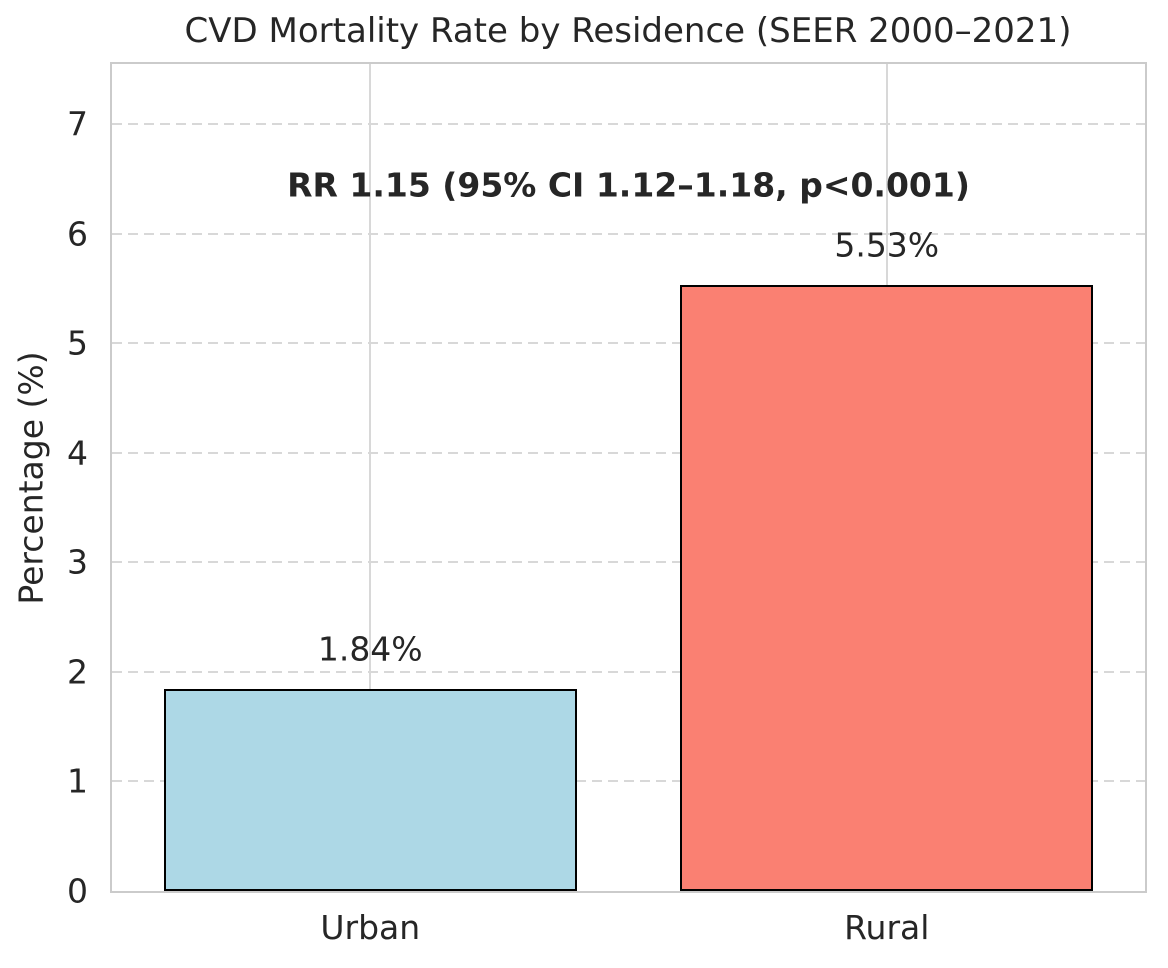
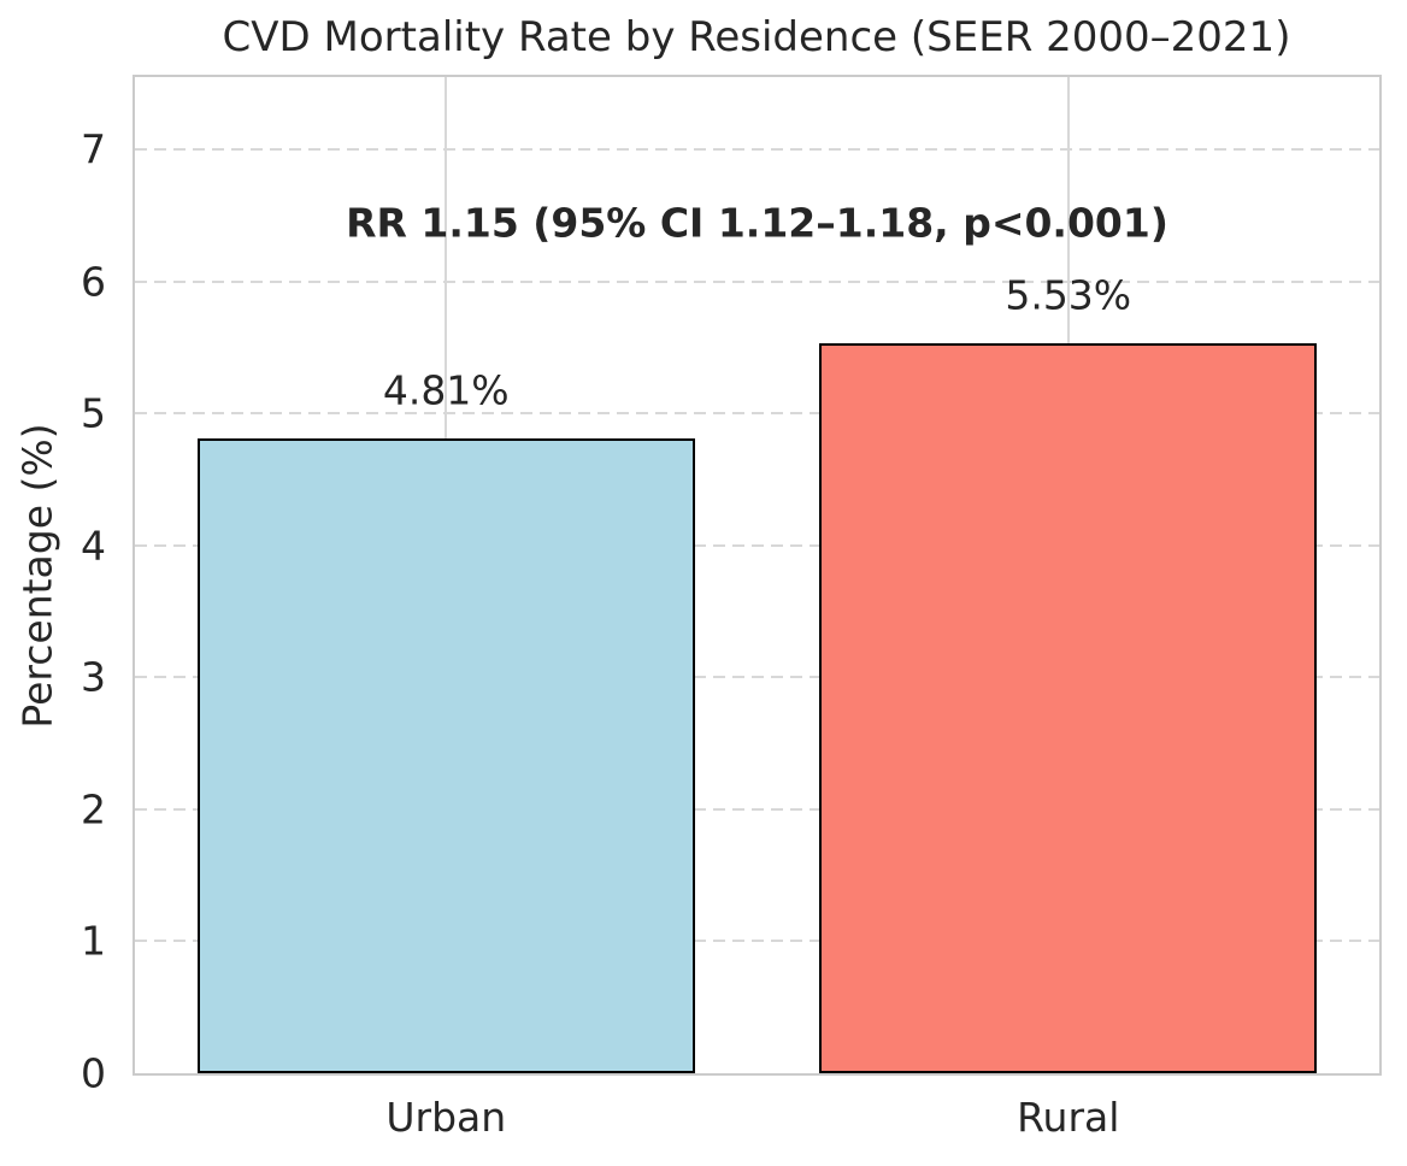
Urban: 1.84% -> 4.81%
